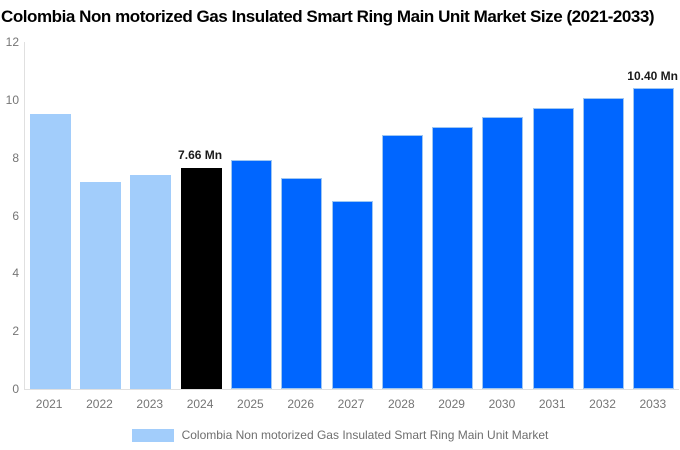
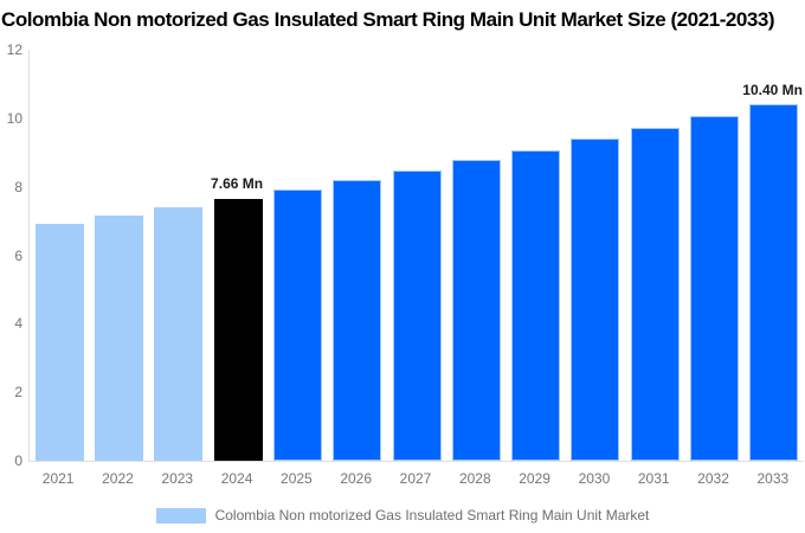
2021: 9.5 -> 6.9
2026: 7.3 -> 8.2
2027: 6.5 -> 8.5
